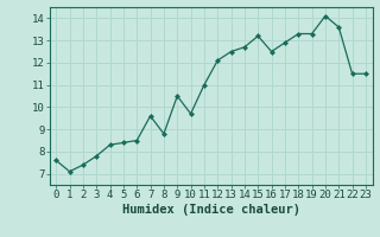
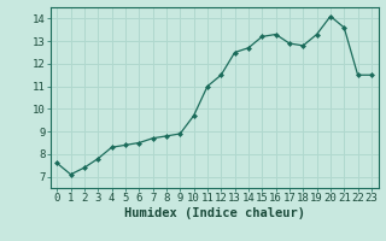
7: 9.6 -> 8.7
9: 10.5 -> 8.9
12: 12.1 -> 11.5
16: 12.5 -> 13.3
18: 13.3 -> 12.8
